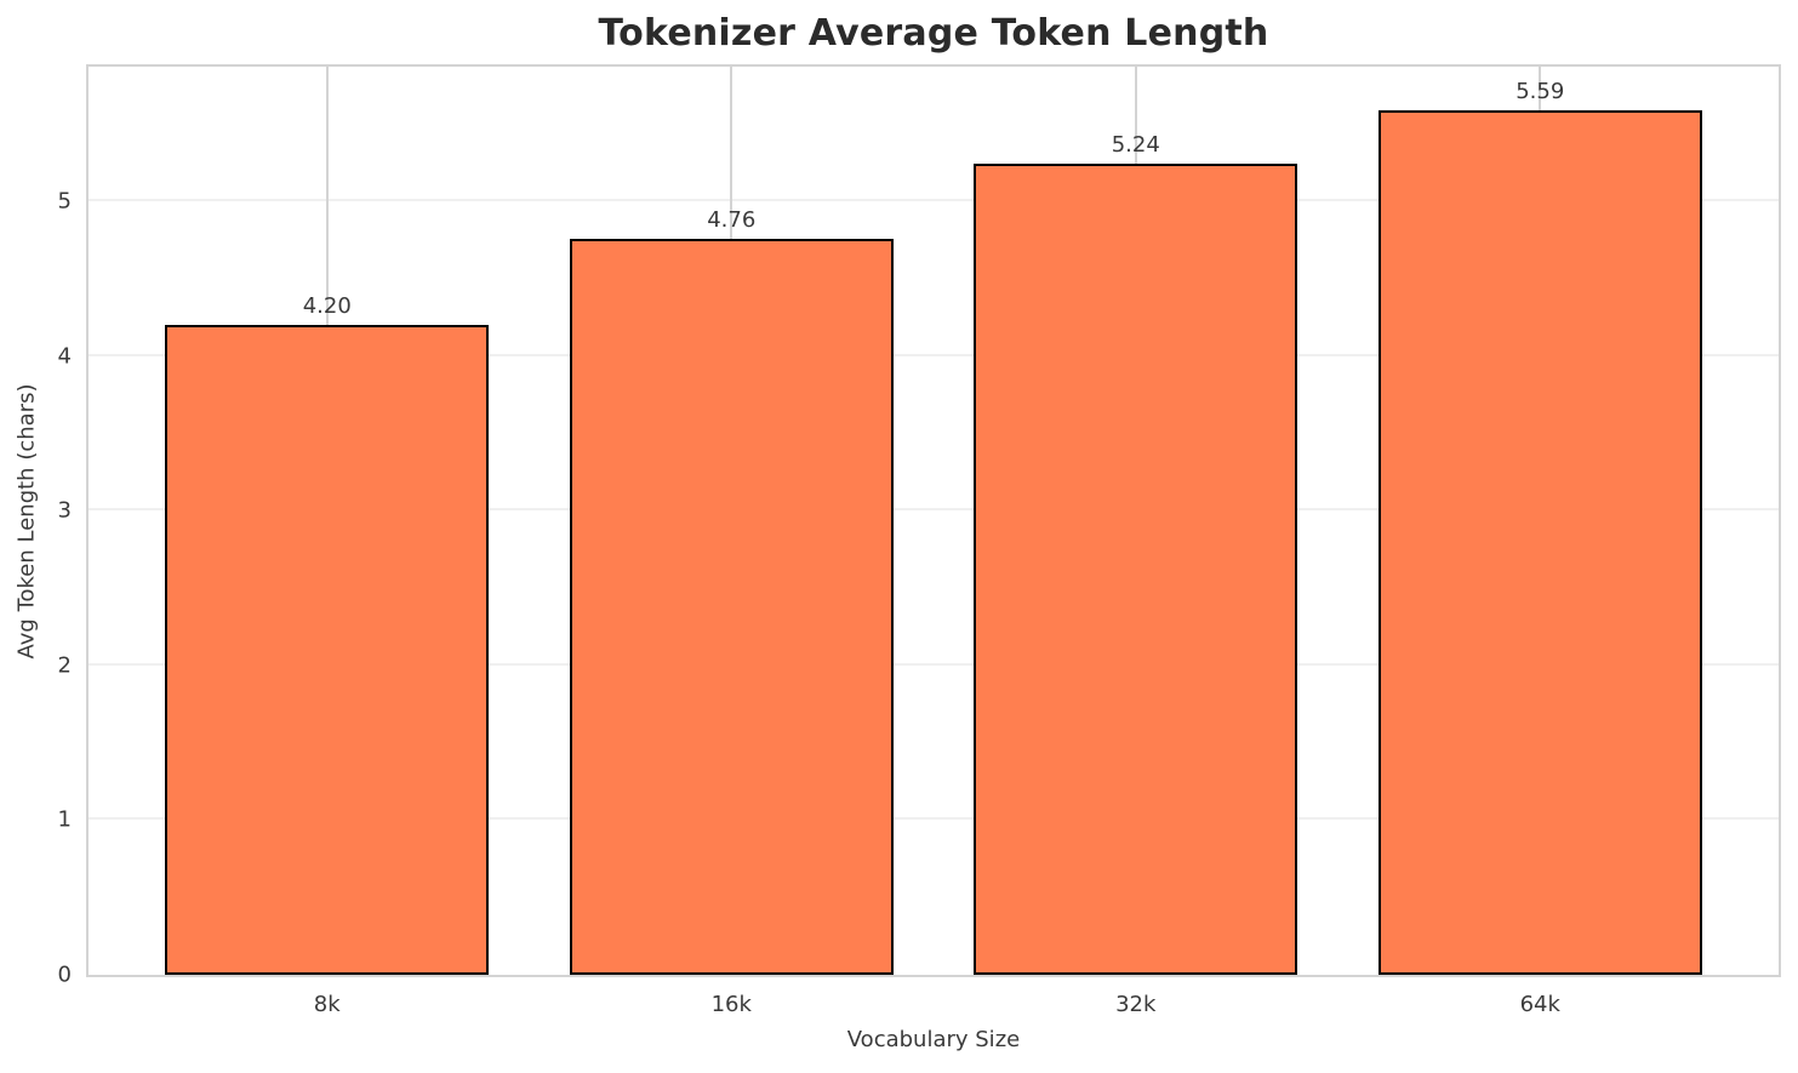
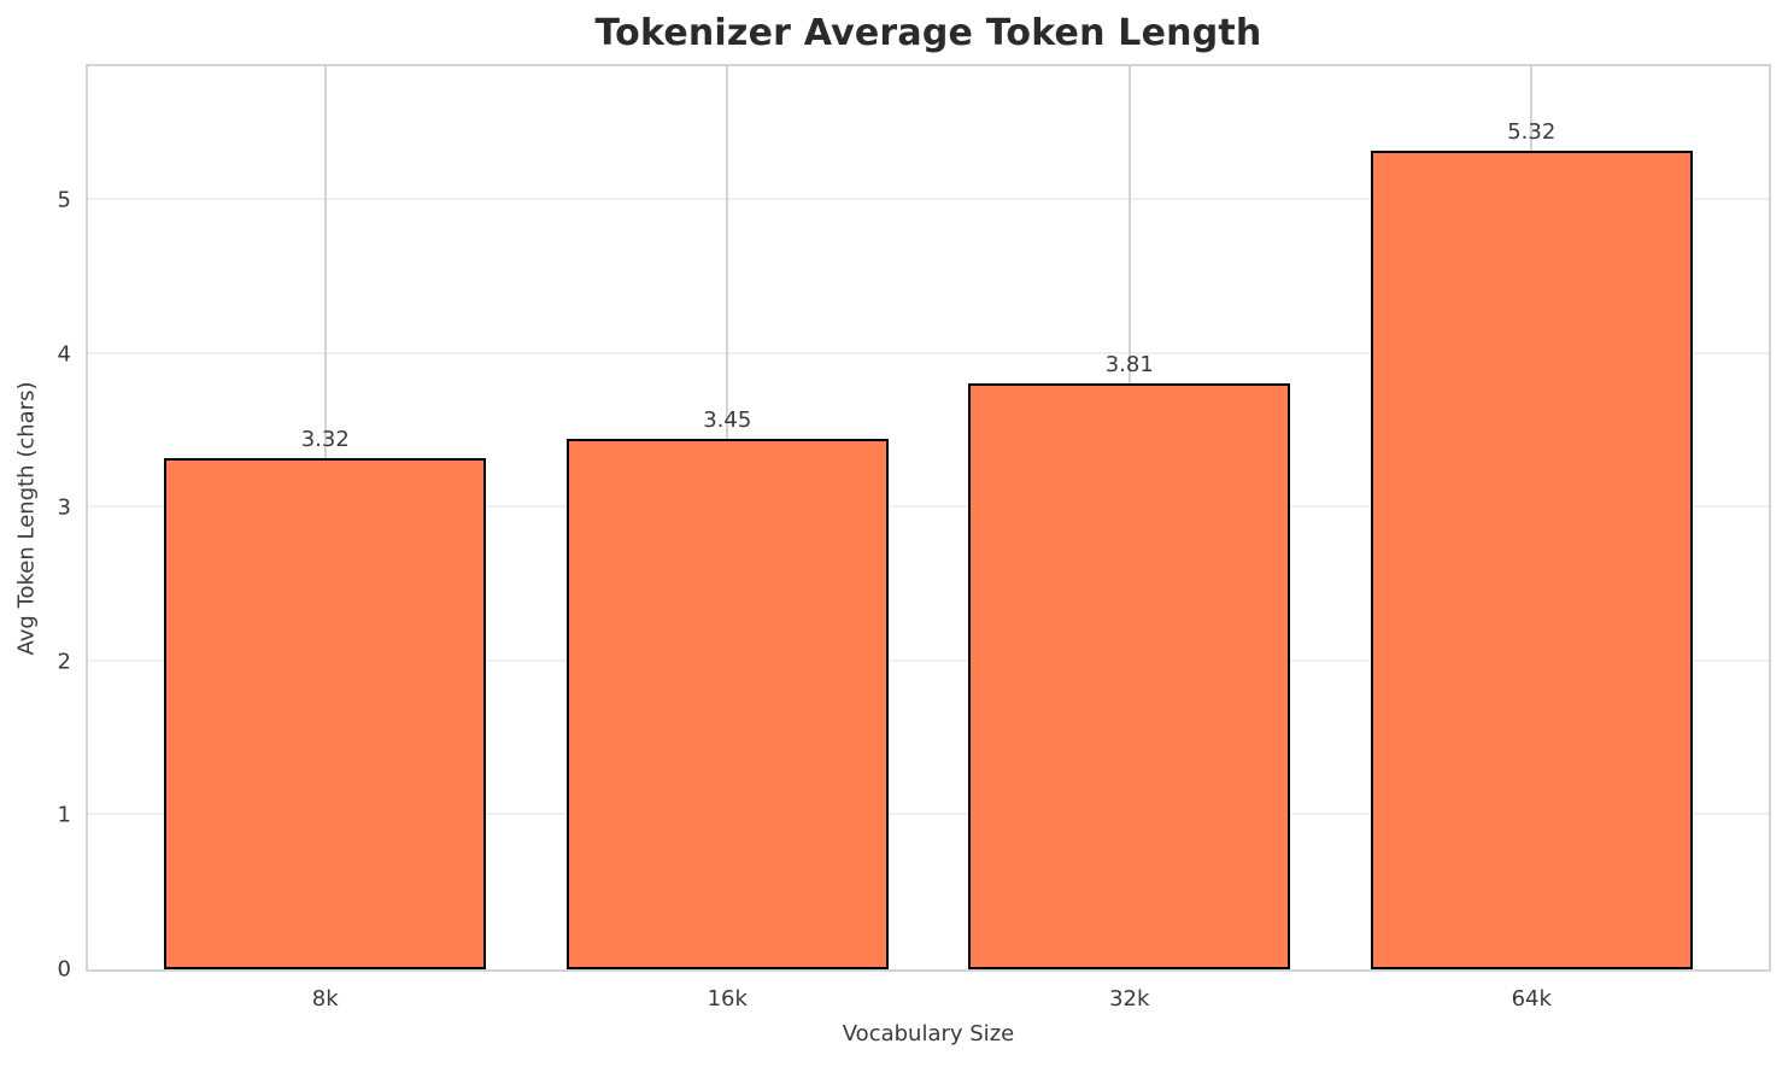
8k: 4.20 -> 3.32
16k: 4.76 -> 3.45
32k: 5.24 -> 3.81
64k: 5.59 -> 5.32
